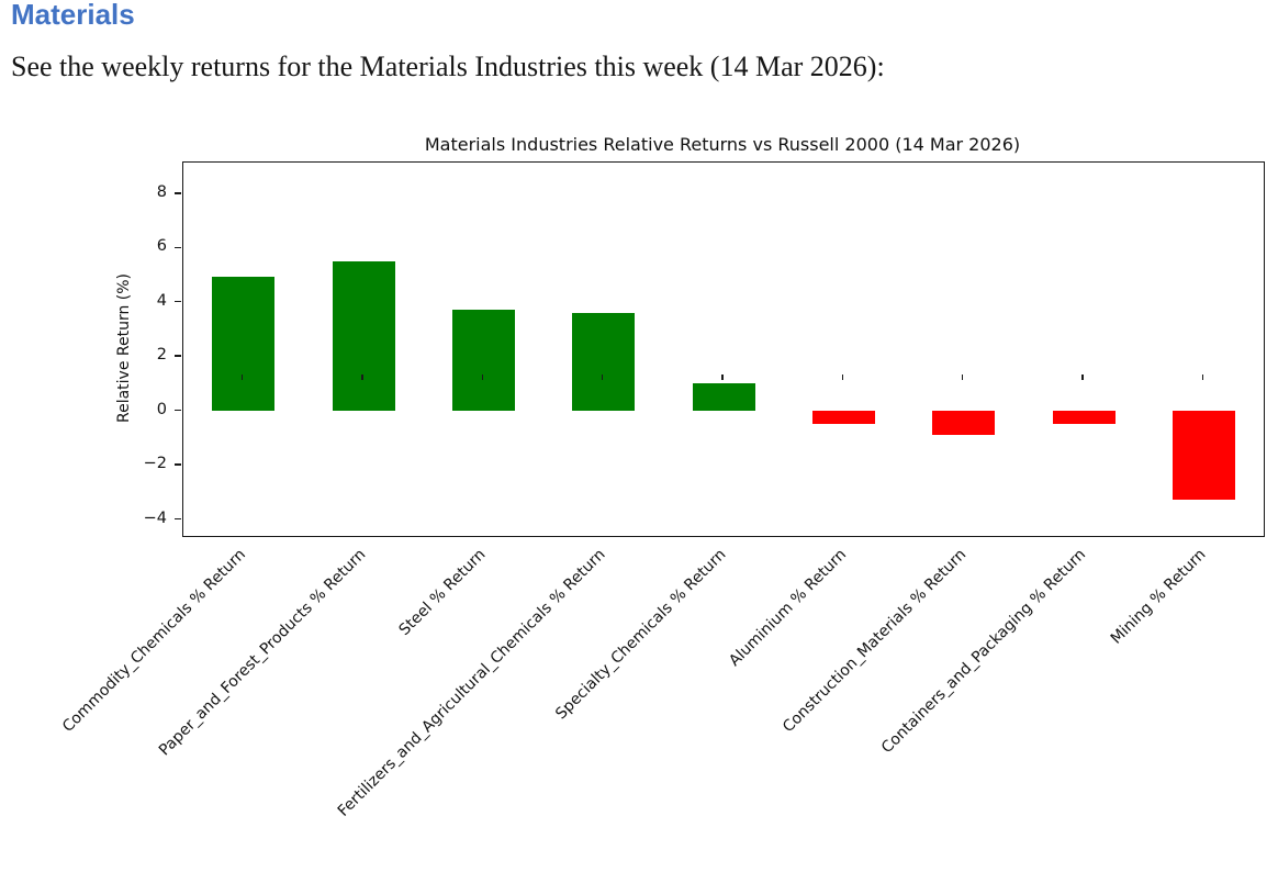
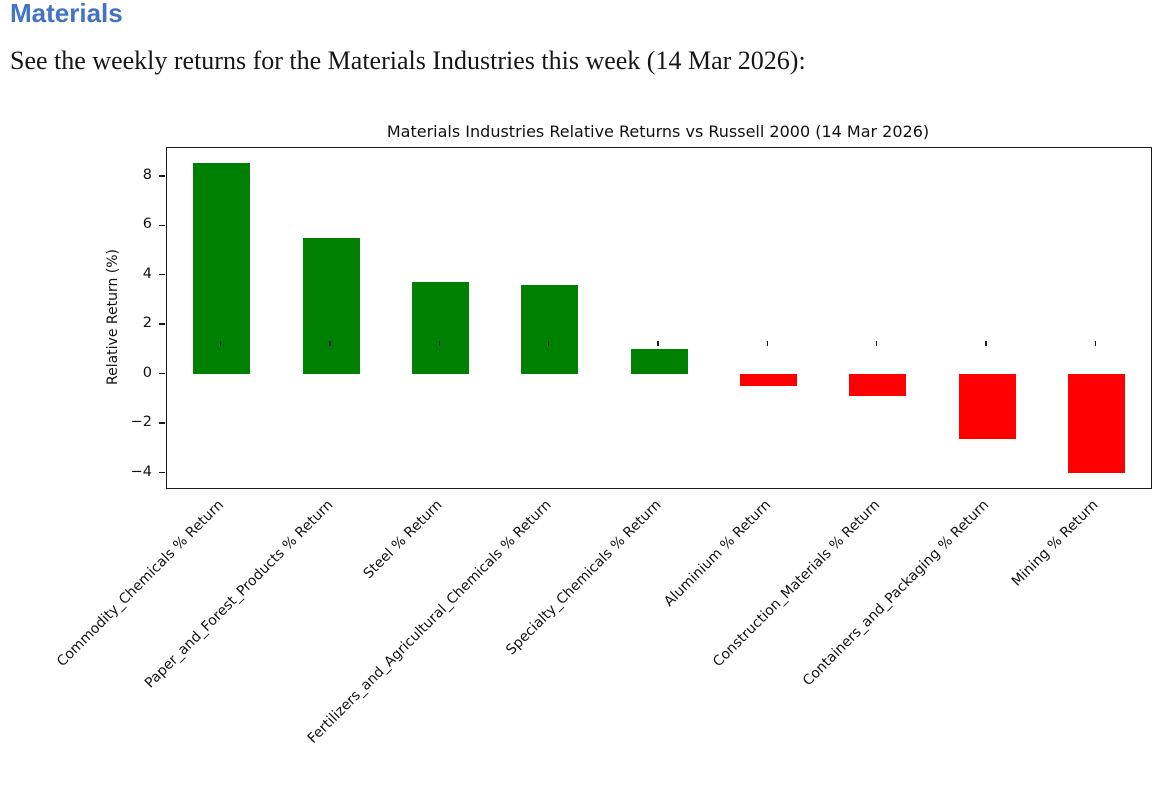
Commodity_Chemicals % Return: 4.9 -> 8.5
Containers_and_Packaging % Return: -0.5 -> -2.6
Mining % Return: -3.3 -> -4.0
